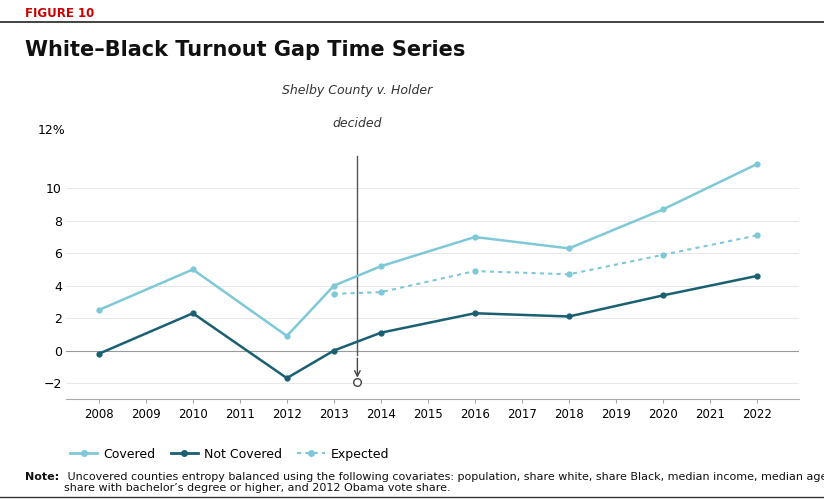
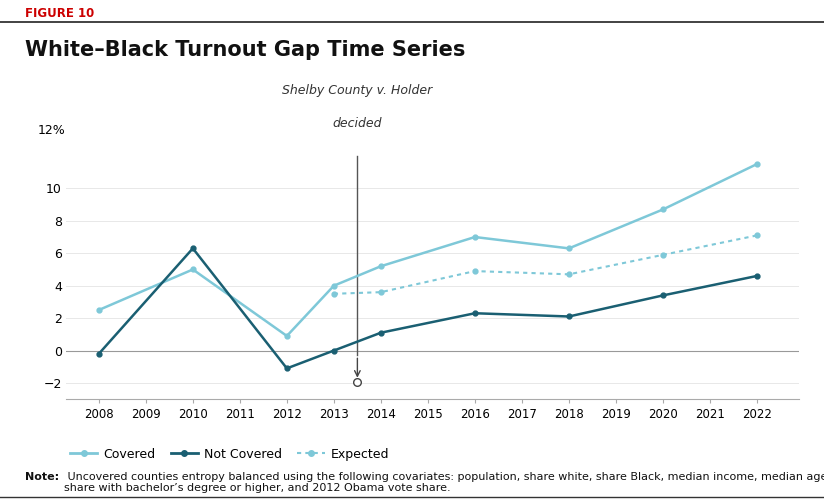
Not Covered/2010: 2.3 -> 6.3
Not Covered/2012: -1.7 -> -1.1
